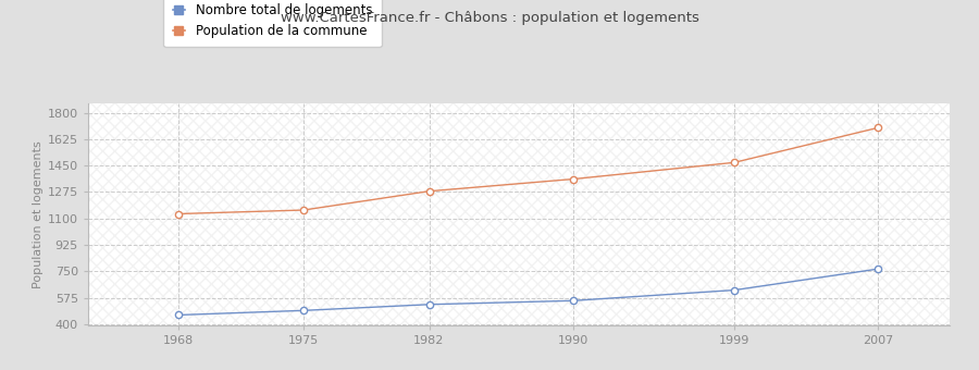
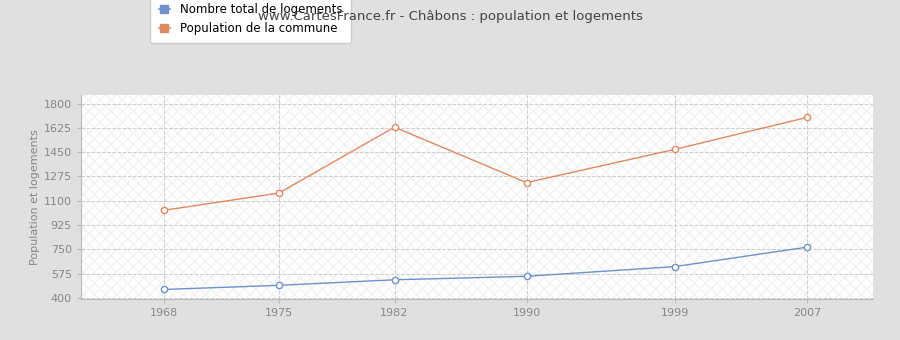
Population de la commune/1968: 1130 -> 1030
Population de la commune/1982: 1280 -> 1630
Population de la commune/1990: 1360 -> 1230
